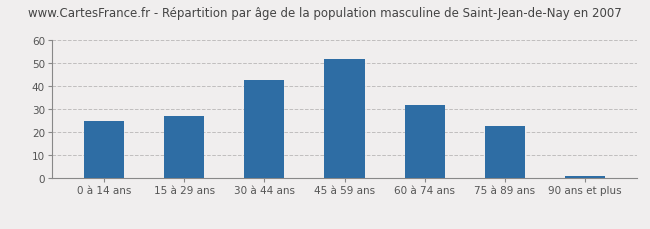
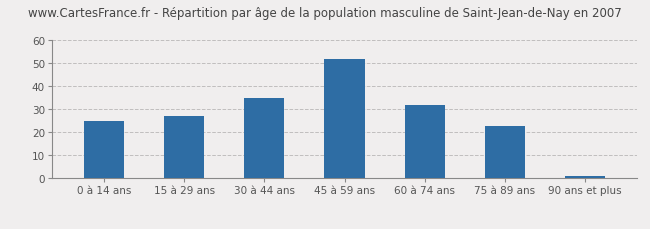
30 à 44 ans: 43 -> 35
